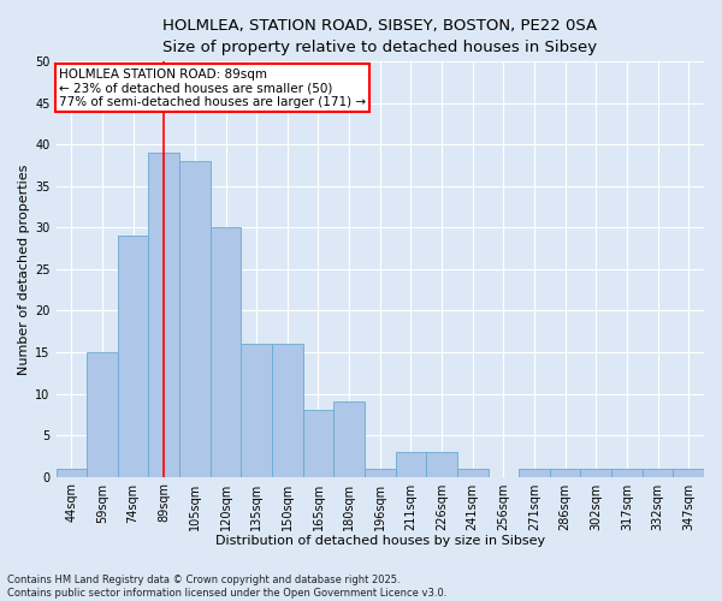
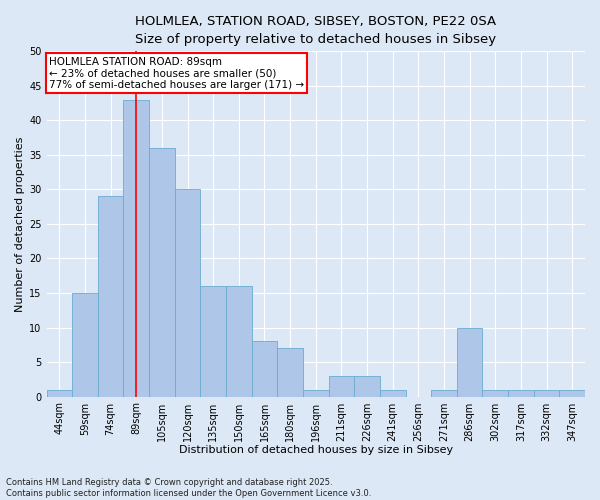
89sqm: 39 -> 43
105sqm: 38 -> 36
180sqm: 9 -> 7
286sqm: 1 -> 10
